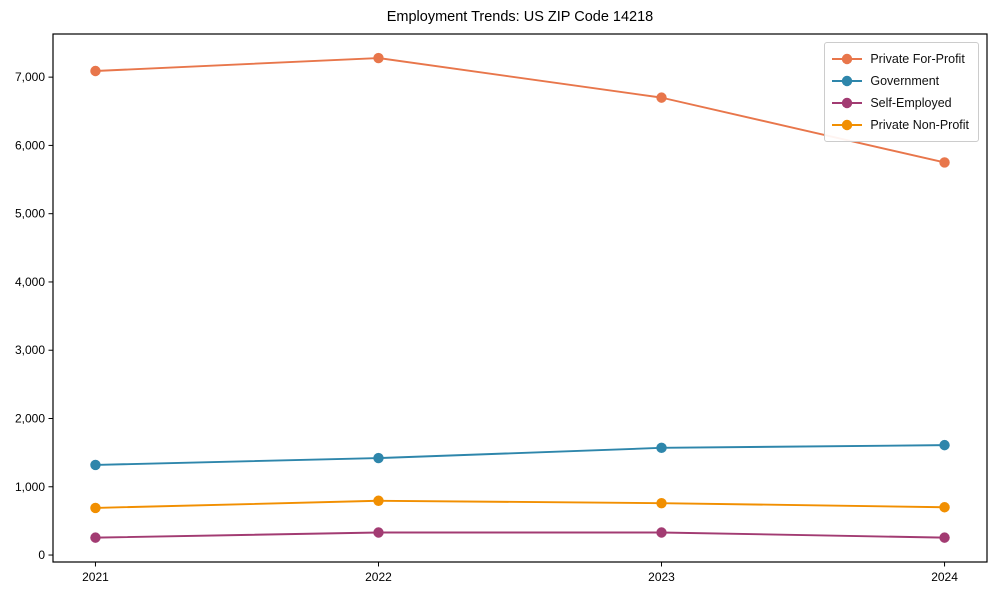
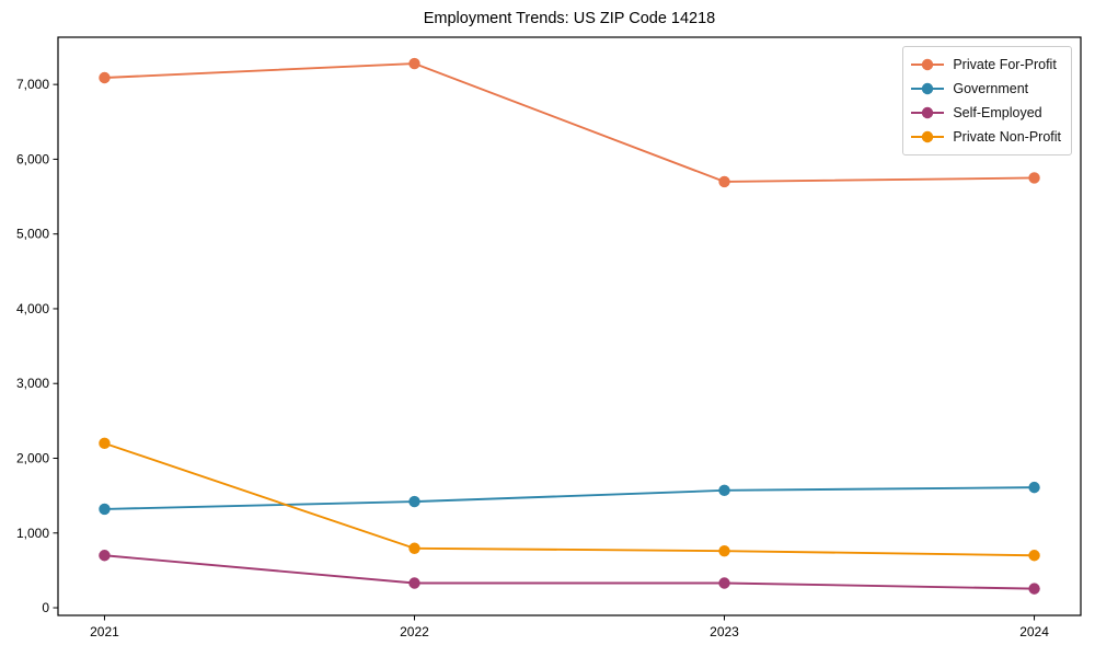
Self-Employed/2021: 300 -> 700
Private Non-Profit/2021: 700 -> 2200
Private For-Profit/2023: 6700 -> 5700
